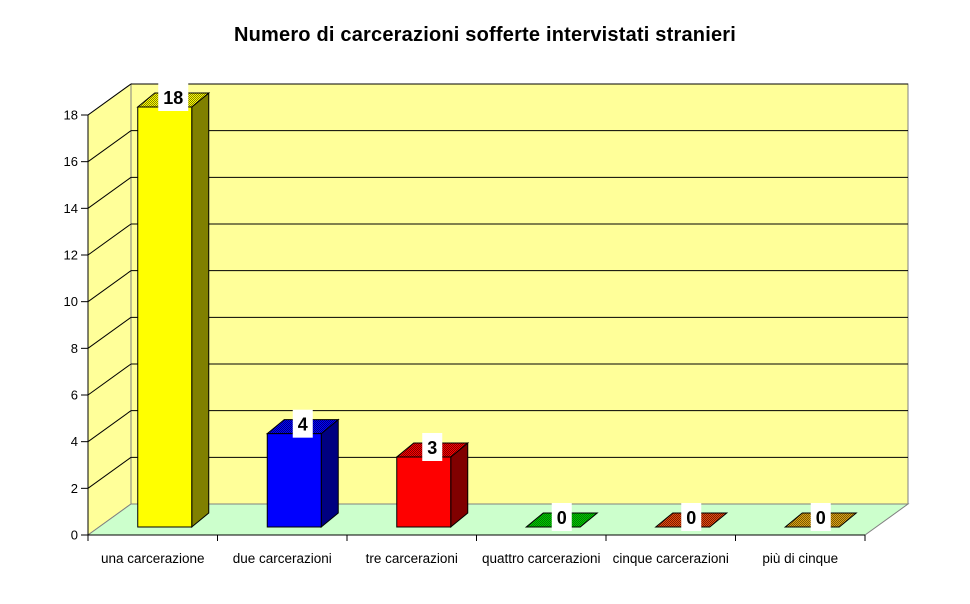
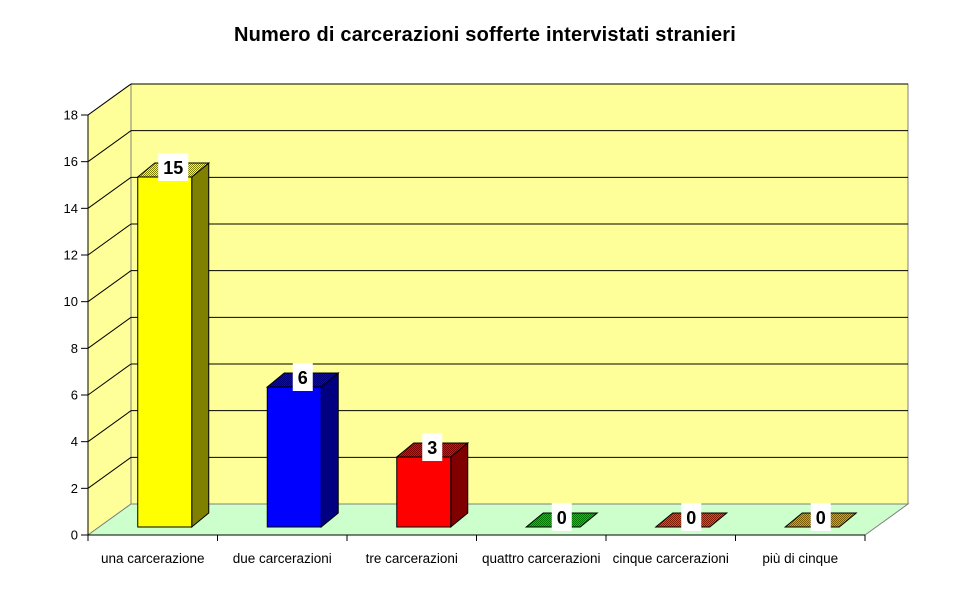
una carcerazione: 18 -> 15
due carcerazioni: 4 -> 6
